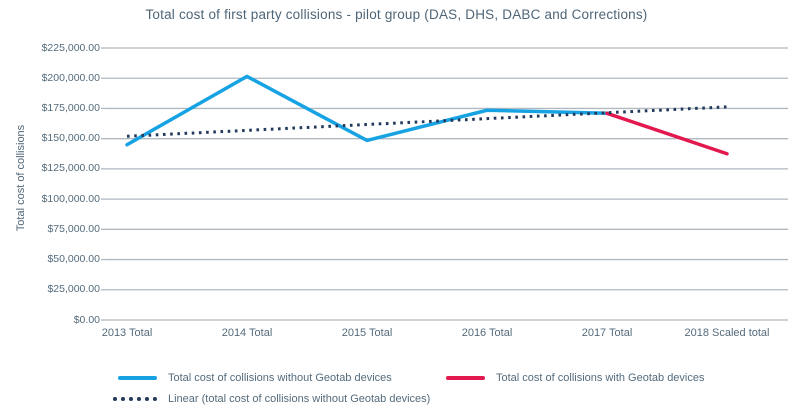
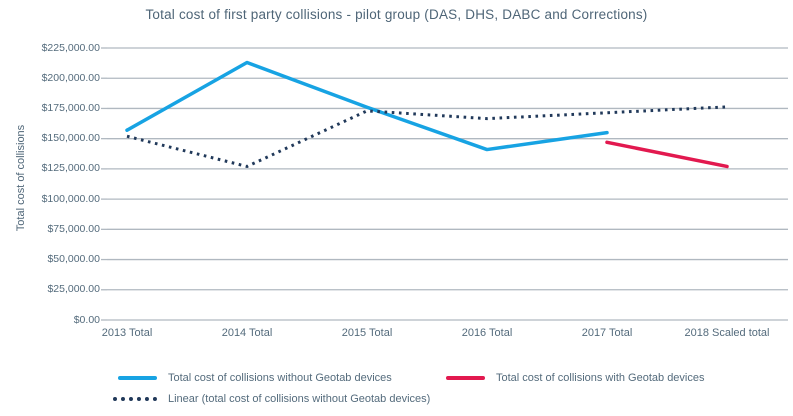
Total cost of collisions without Geotab devices/2013 Total: $145000 -> $157000
Total cost of collisions without Geotab devices/2014 Total: $202000 -> $213000
Linear (total cost of collisions without Geotab devices)/2014 Total: $157000 -> $127000
Total cost of collisions without Geotab devices/2015 Total: $148000 -> $176000
Linear (total cost of collisions without Geotab devices)/2015 Total: $162000 -> $173000
Total cost of collisions without Geotab devices/2016 Total: $174000 -> $141000
Total cost of collisions without Geotab devices/2017 Total: $171000 -> $155000
Total cost of collisions with Geotab devices/2017 Total: $171000 -> $147000
Total cost of collisions with Geotab devices/2018 Scaled total: $138000 -> $127000
